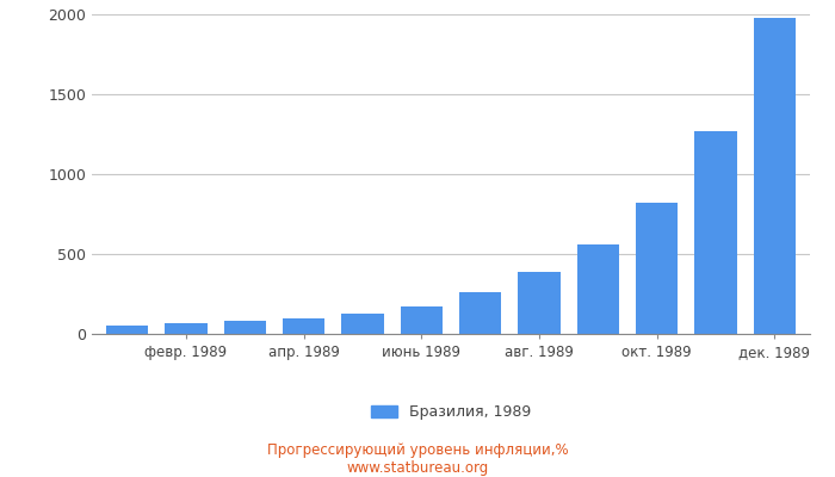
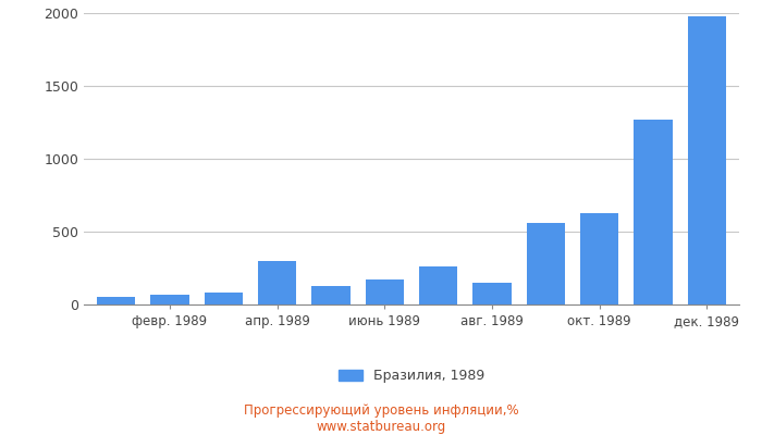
апр. 1989: 100 -> 300
авг. 1989: 390 -> 150
окт. 1989: 820 -> 630
